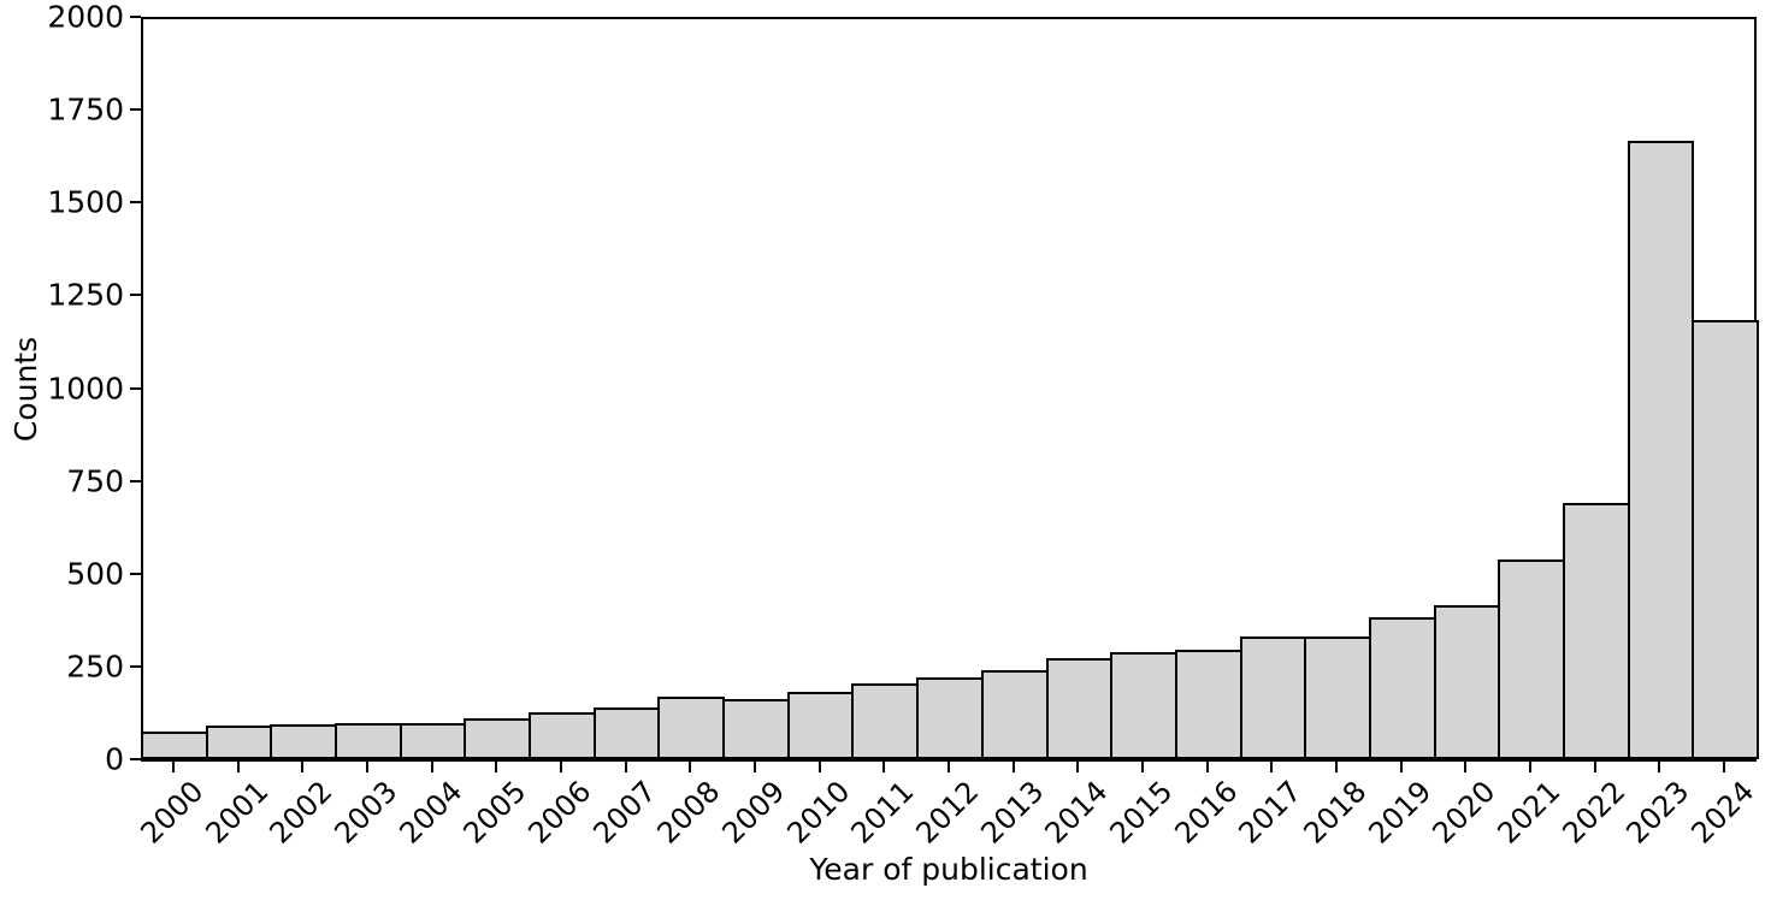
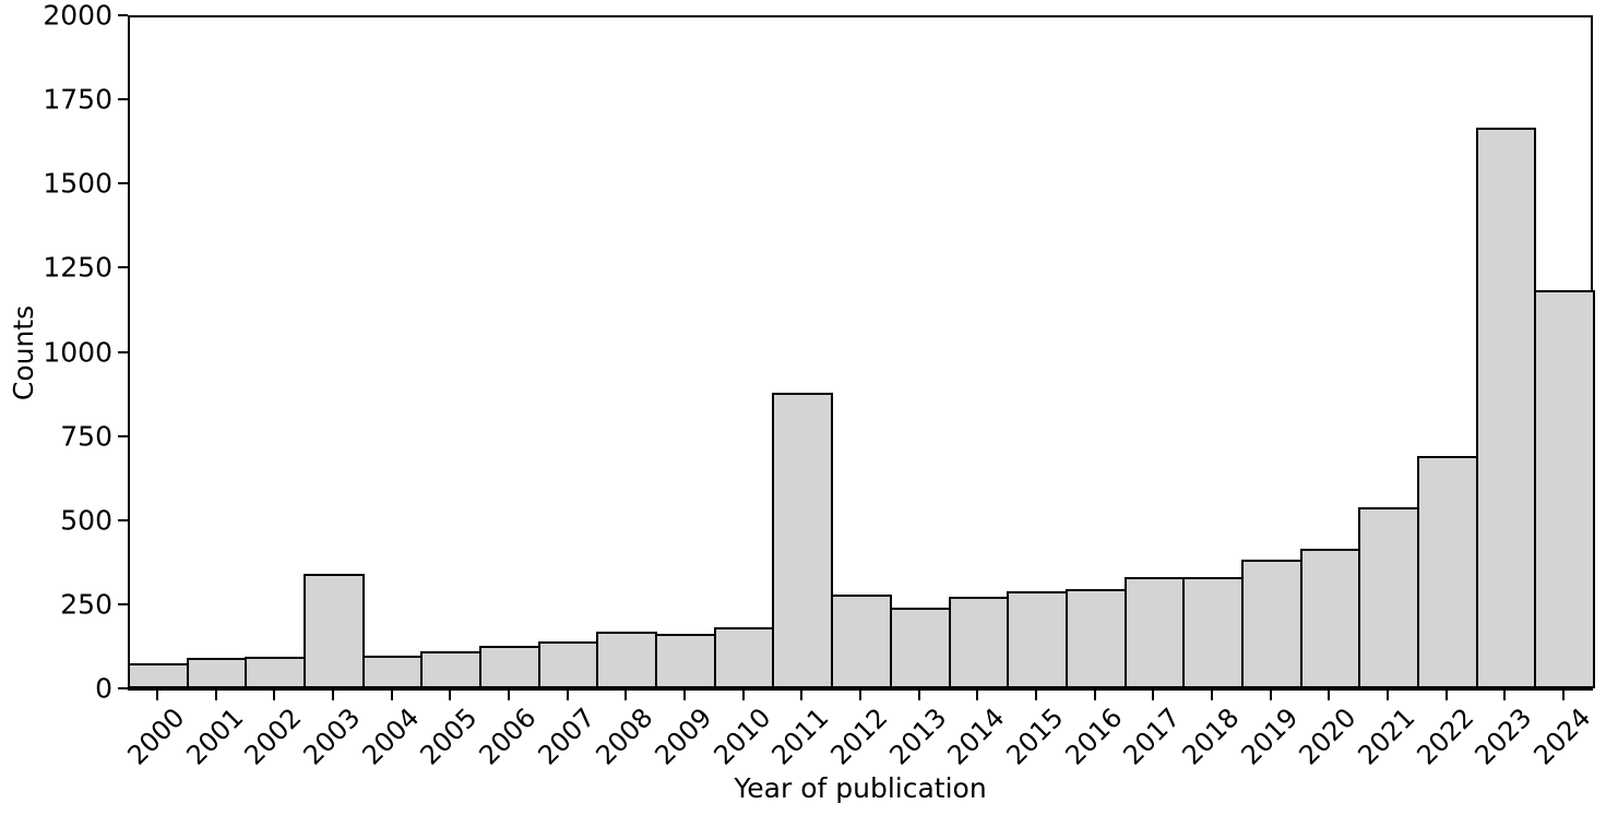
2003: 100 -> 340
2011: 200 -> 880
2012: 220 -> 280
